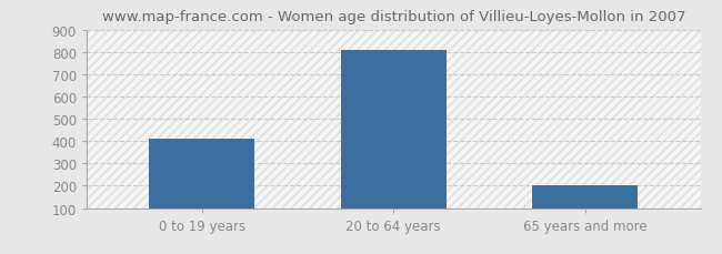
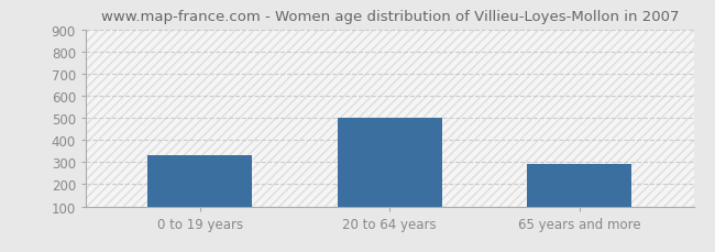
0 to 19 years: 410 -> 330
20 to 64 years: 810 -> 500
65 years and more: 200 -> 290
